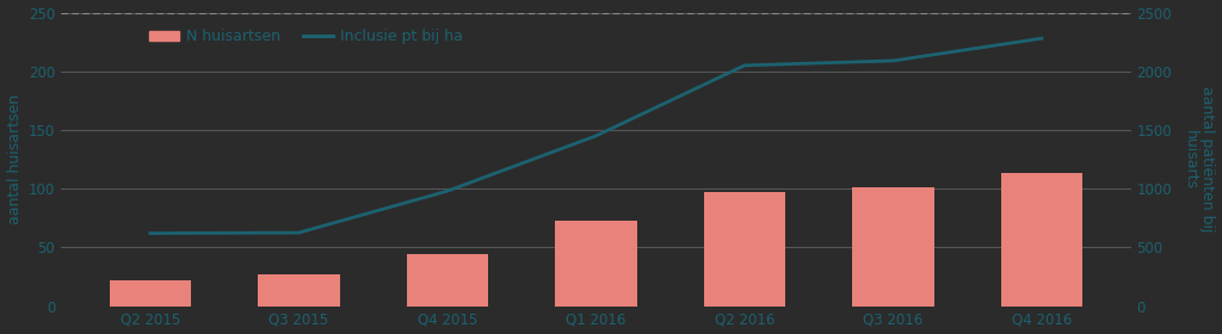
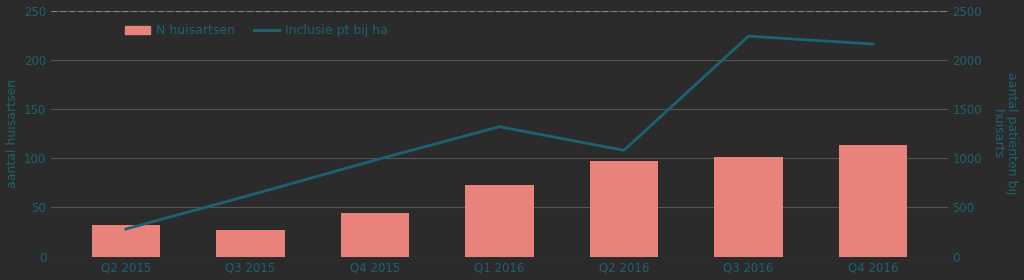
N huisartsen/Q2 2015: 22 -> 32
Inclusie pt bij ha/Q2 2015: 620 -> 280
Inclusie pt bij ha/Q1 2016: 1450 -> 1320
Inclusie pt bij ha/Q2 2016: 2050 -> 1080
Inclusie pt bij ha/Q3 2016: 2090 -> 2240
Inclusie pt bij ha/Q4 2016: 2280 -> 2160
